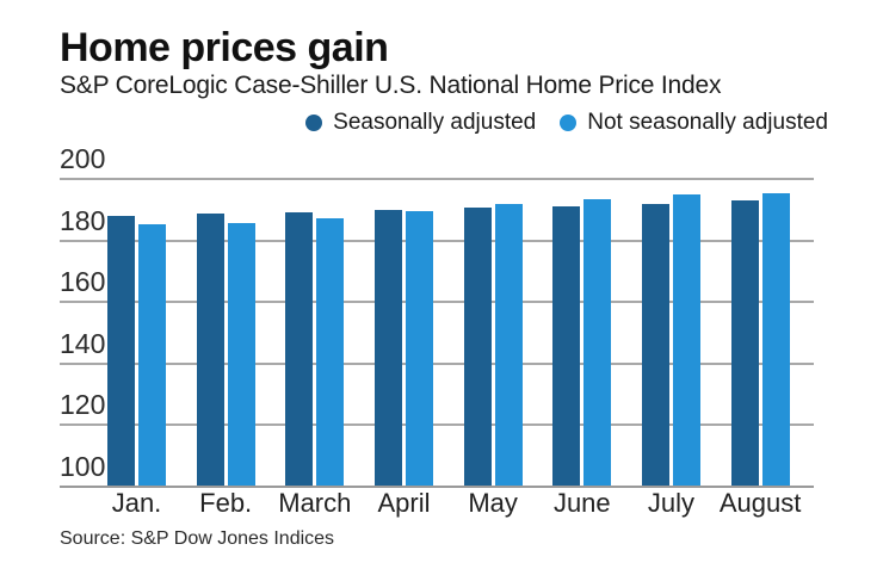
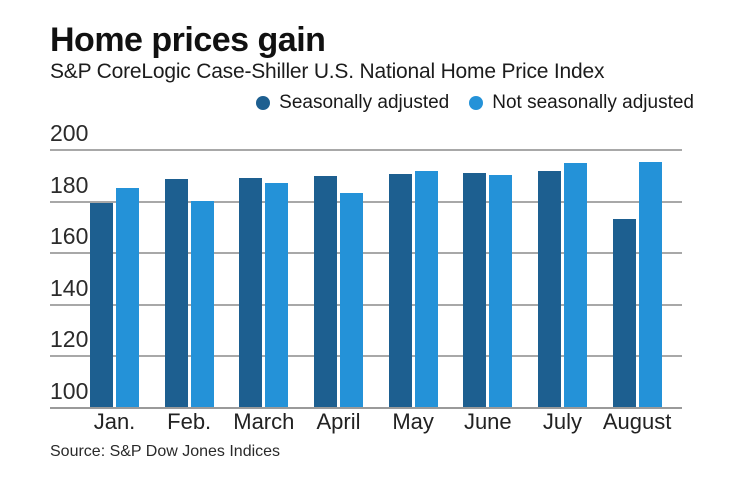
Seasonally adjusted/Jan.: 188 -> 179
Not seasonally adjusted/Feb.: 185 -> 180
Not seasonally adjusted/April: 189 -> 183
Not seasonally adjusted/June: 193 -> 190
Seasonally adjusted/August: 193 -> 173
